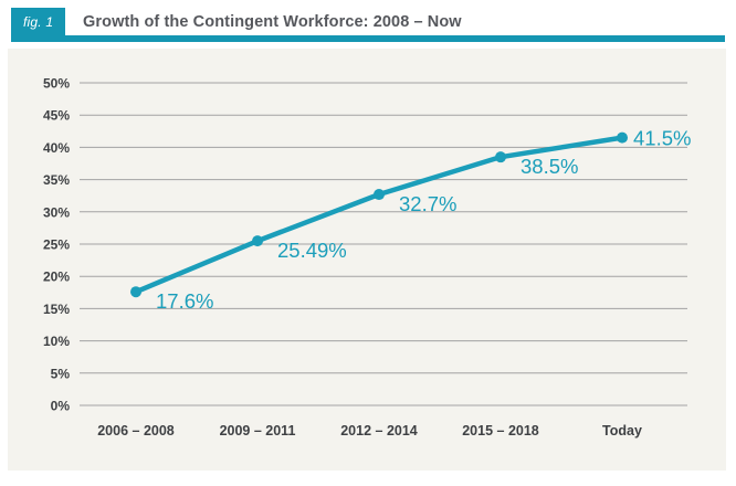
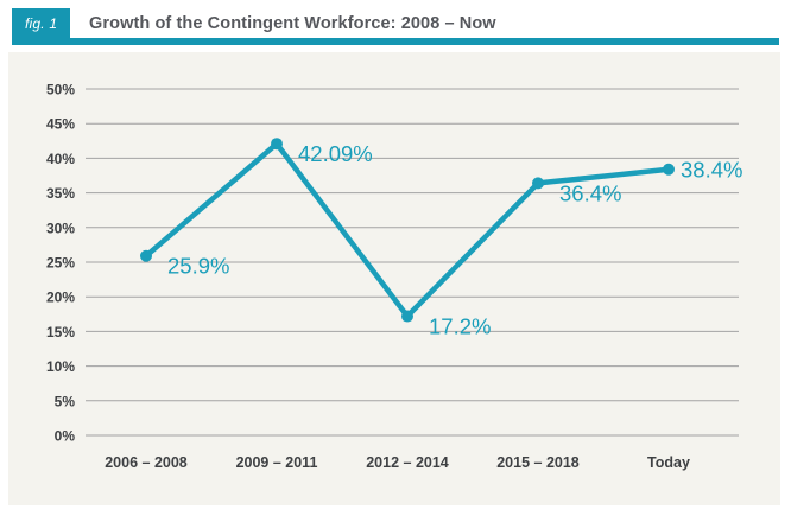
2006 – 2008: 17.6% -> 25.9%
2009 – 2011: 25.49% -> 42.09%
2012 – 2014: 32.7% -> 17.2%
2015 – 2018: 38.5% -> 36.4%
Today: 41.5% -> 38.4%
